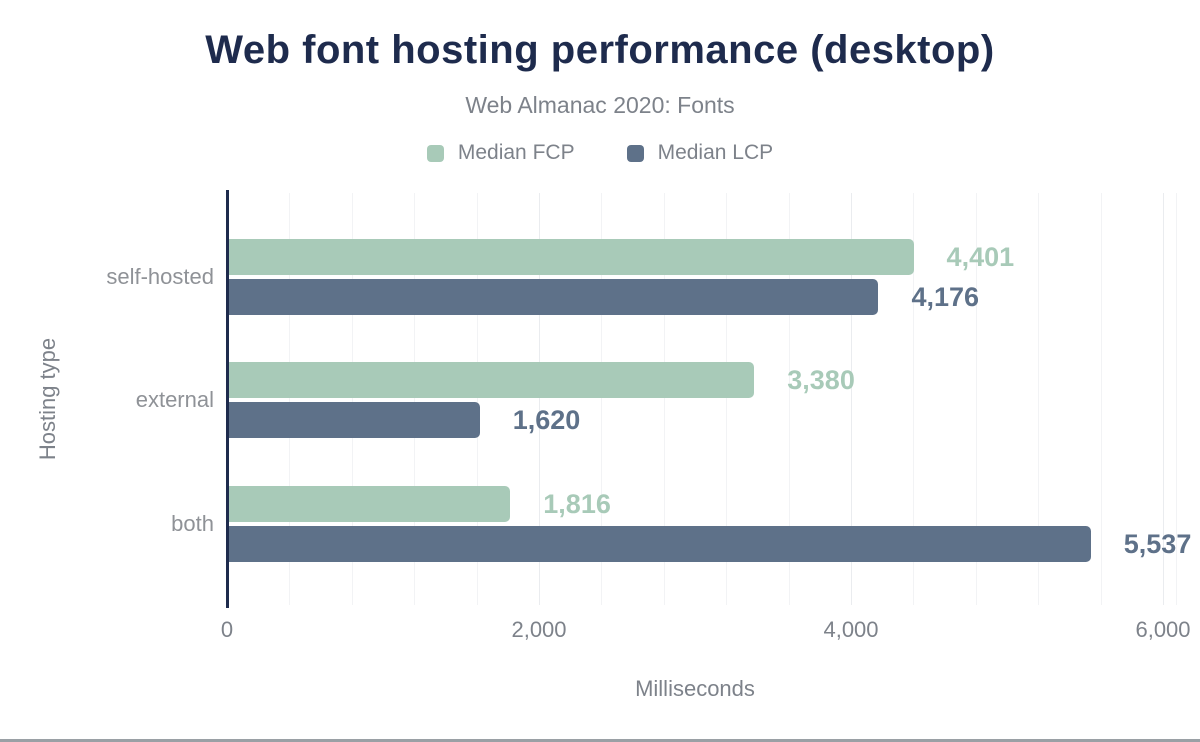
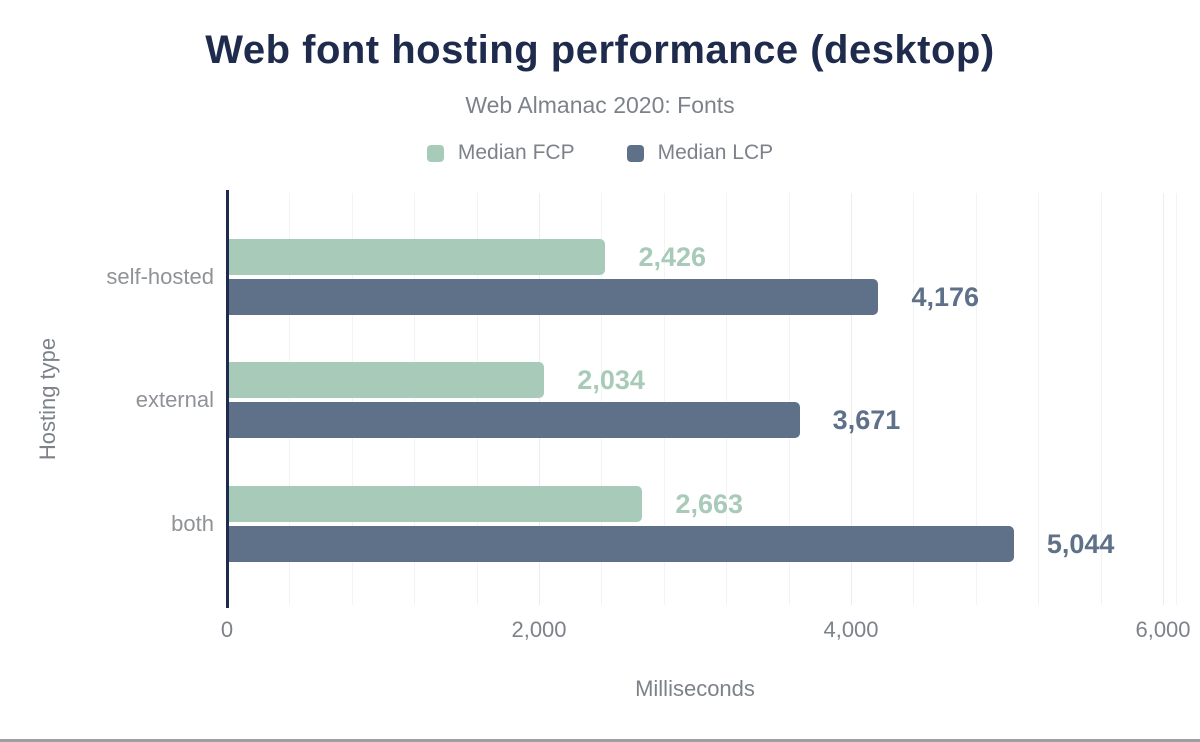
Median FCP/self-hosted: 4,401 -> 2,426
Median FCP/external: 3,380 -> 2,034
Median LCP/external: 1,620 -> 3,671
Median FCP/both: 1,816 -> 2,663
Median LCP/both: 5,537 -> 5,044
